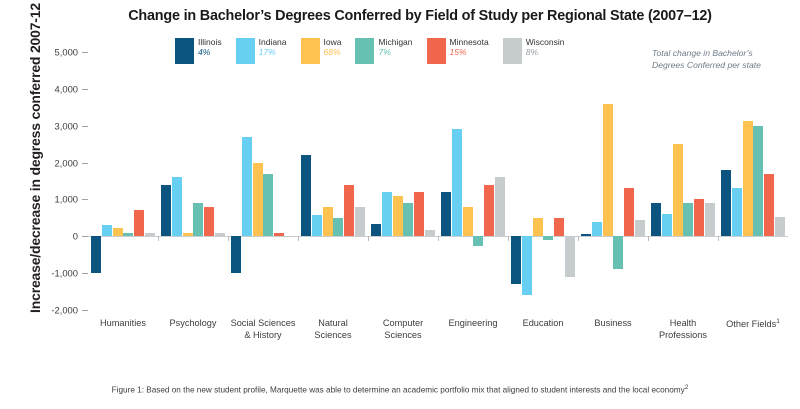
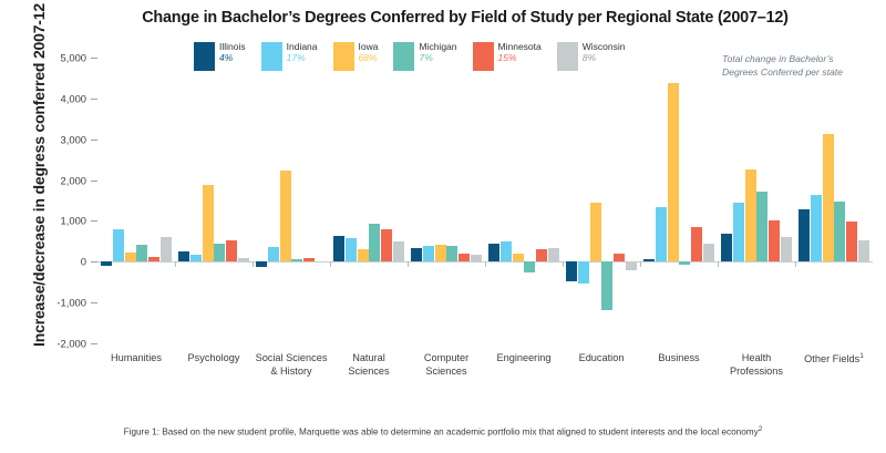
Illinois/Humanities: -1000 -> -100
Indiana/Humanities: 300 -> 800
Michigan/Humanities: 100 -> 400
Minnesota/Humanities: 700 -> 100
Wisconsin/Humanities: 100 -> 600
Illinois/Psychology: 1400 -> 200
Indiana/Psychology: 1600 -> 200
Iowa/Psychology: 100 -> 1900
Michigan/Psychology: 900 -> 400
Minnesota/Psychology: 800 -> 500
Illinois/Social Sciences & History: -1000 -> -100
Indiana/Social Sciences & History: 2700 -> 400
Iowa/Social Sciences & History: 2000 -> 2200
Michigan/Social Sciences & History: 1700 -> 100
Illinois/Natural Sciences: 2200 -> 600
Iowa/Natural Sciences: 800 -> 300
Michigan/Natural Sciences: 500 -> 900
Minnesota/Natural Sciences: 1400 -> 800
Wisconsin/Natural Sciences: 800 -> 500
Indiana/Computer Sciences: 1200 -> 400
Iowa/Computer Sciences: 1100 -> 400
Michigan/Computer Sciences: 900 -> 400
Minnesota/Computer Sciences: 1200 -> 200
Illinois/Engineering: 1200 -> 400
Indiana/Engineering: 2900 -> 500
Iowa/Engineering: 800 -> 200
Minnesota/Engineering: 1400 -> 300
Wisconsin/Engineering: 1600 -> 300
Illinois/Education: -1300 -> -500
Indiana/Education: -1600 -> -500
Iowa/Education: 500 -> 1400
Michigan/Education: -100 -> -1200
Minnesota/Education: 500 -> 200
Wisconsin/Education: -1100 -> -200
Indiana/Business: 400 -> 1400
Iowa/Business: 3600 -> 4400
Michigan/Business: -900 -> -100
Minnesota/Business: 1300 -> 900
Illinois/Health Professions: 900 -> 700
Indiana/Health Professions: 600 -> 1400
Iowa/Health Professions: 2500 -> 2200
Michigan/Health Professions: 900 -> 1700
Wisconsin/Health Professions: 900 -> 600
Illinois/Other Fields: 1800 -> 1300
Indiana/Other Fields: 1300 -> 1600
Michigan/Other Fields: 3000 -> 1500
Minnesota/Other Fields: 1700 -> 1000
